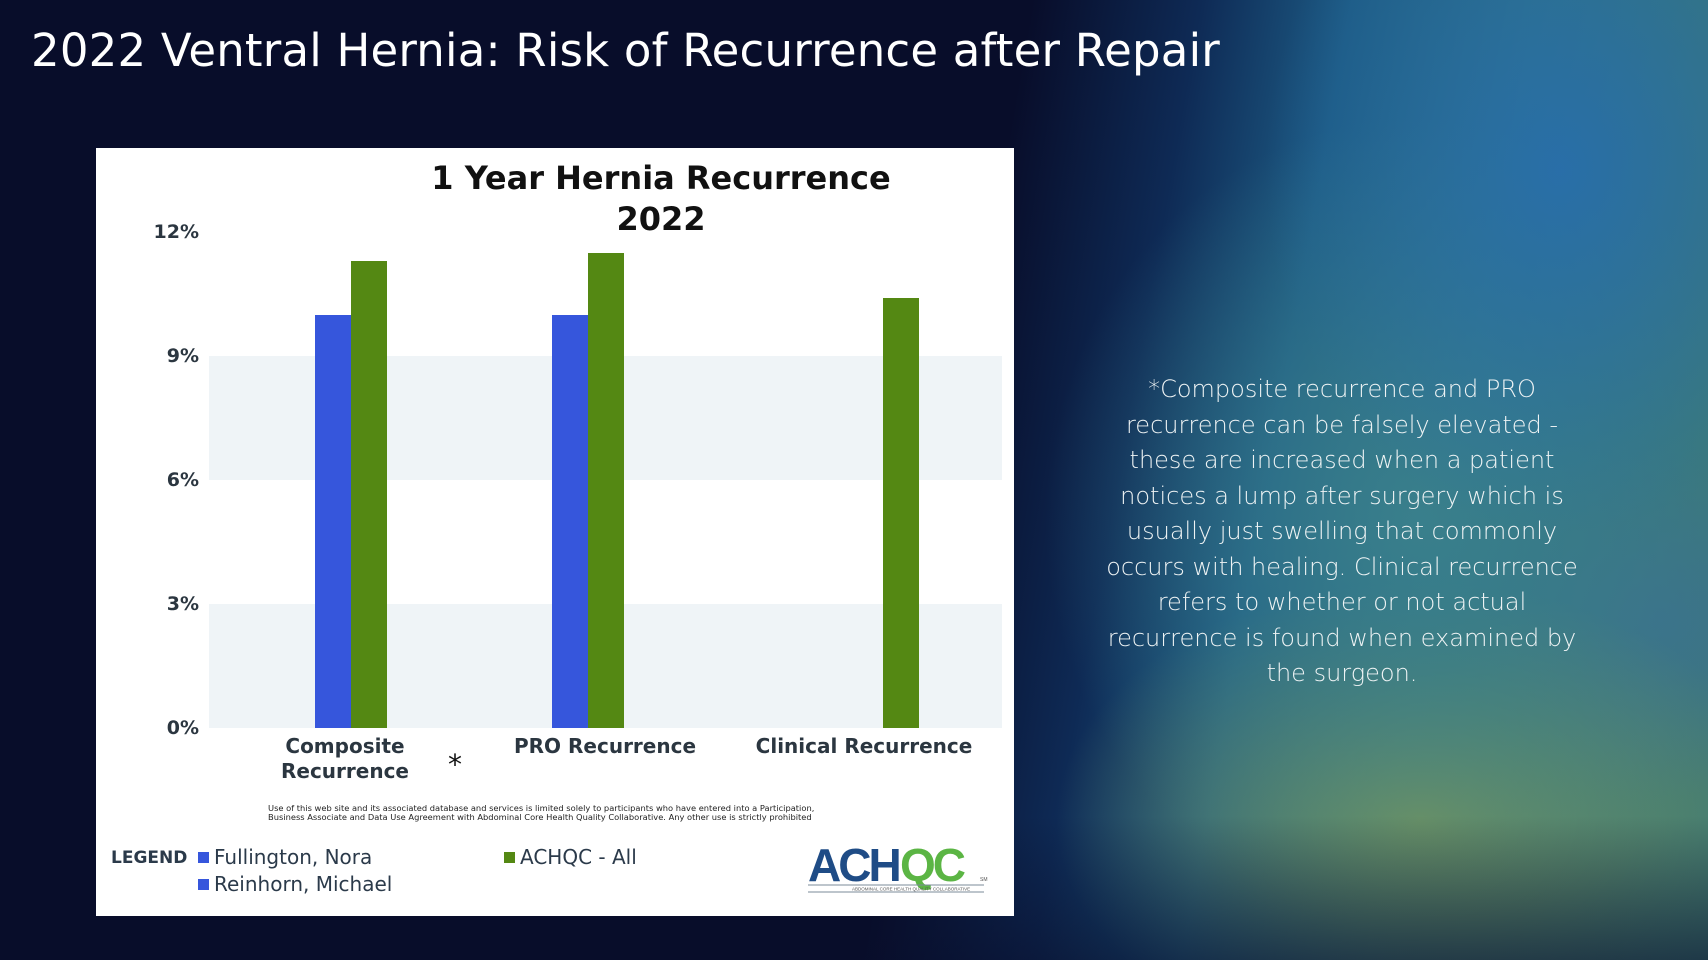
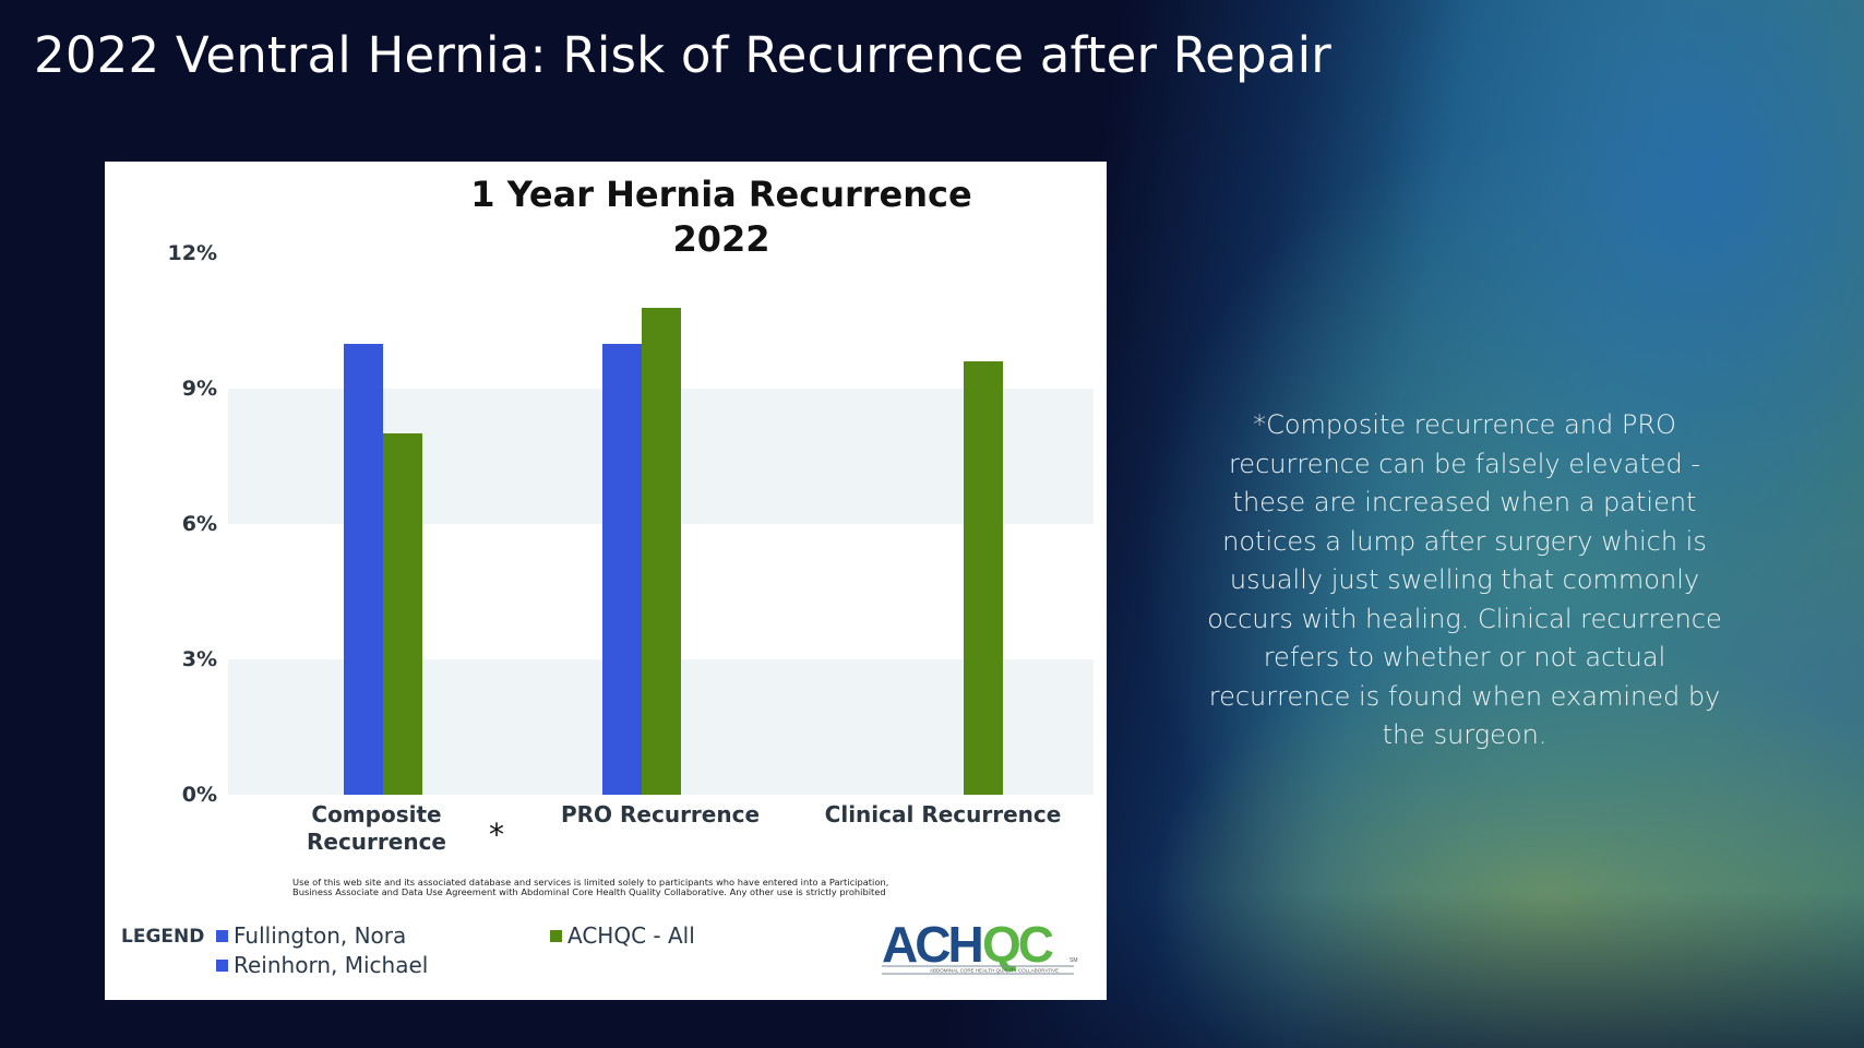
ACHQC - All/Composite Recurrence: 11.3% -> 8.0%
ACHQC - All/PRO Recurrence: 11.5% -> 10.8%
ACHQC - All/Clinical Recurrence: 10.4% -> 9.6%
